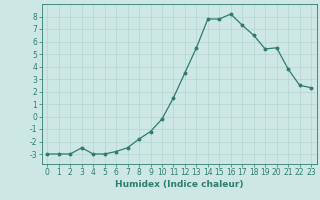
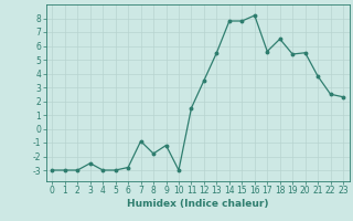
7: -2.5 -> -0.9
10: -0.2 -> -3.0
17: 7.3 -> 5.6
